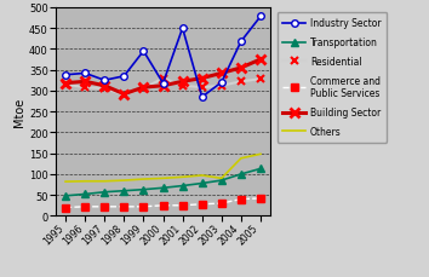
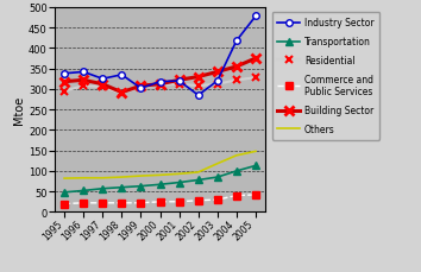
Residential/1995: 315 -> 295
Industry Sector/1999: 395 -> 302
Residential/2000: 330 -> 310
Industry Sector/2001: 450 -> 320
Others/2003: 90 -> 118
